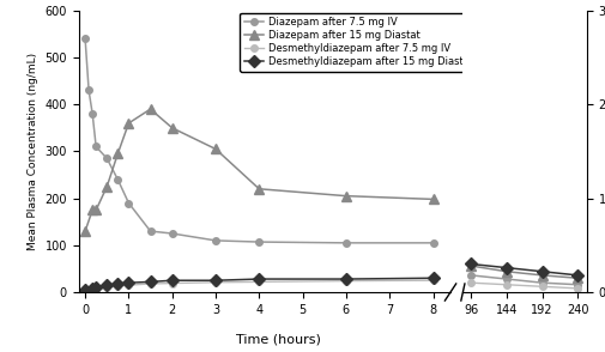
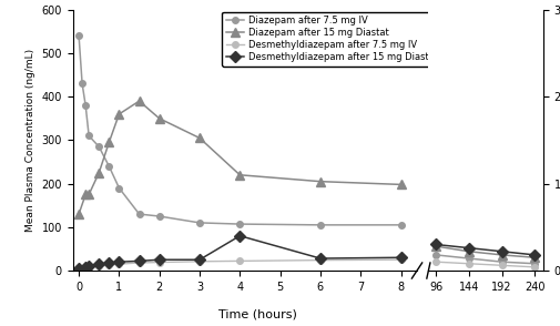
Desmethyldiazepam after 15 mg Diastat/4: 28 -> 80
